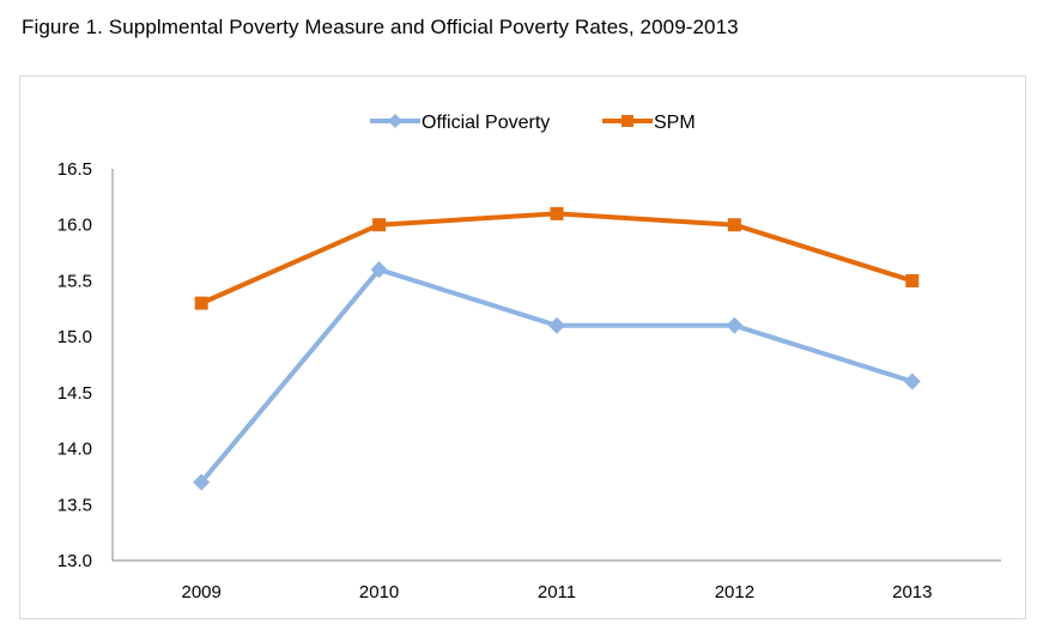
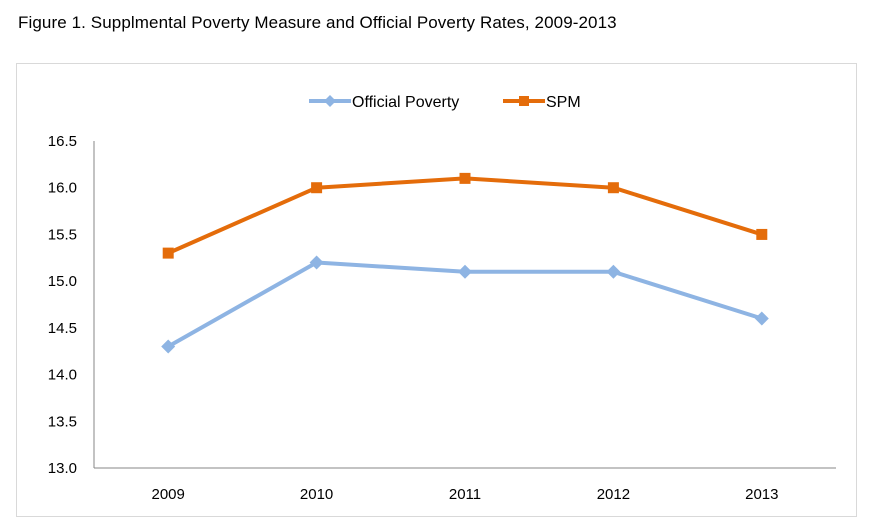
Official Poverty/2009: 13.7 -> 14.3
Official Poverty/2010: 15.6 -> 15.2
